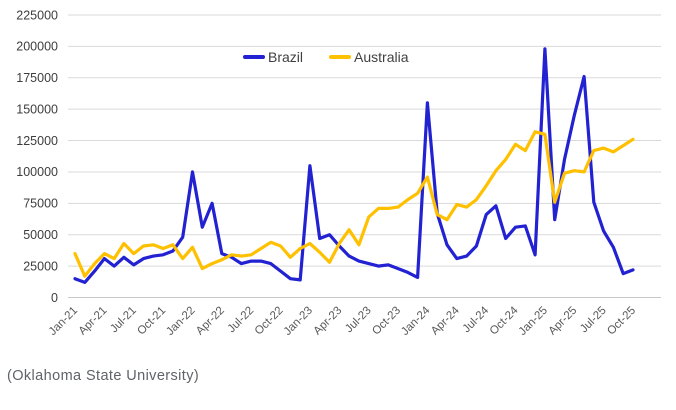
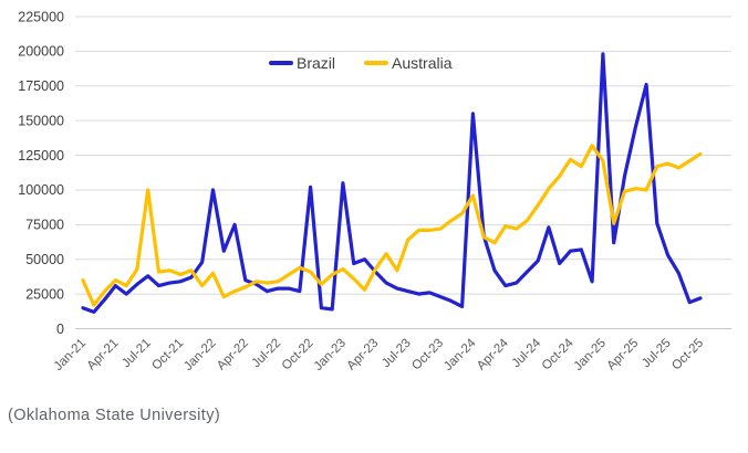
Brazil/Jul-21: 26000 -> 38000
Australia/Jul-21: 35000 -> 100000
Brazil/Oct-22: 21000 -> 102000
Brazil/Jul-24: 66000 -> 49000
Australia/Jan-25: 130000 -> 121000
